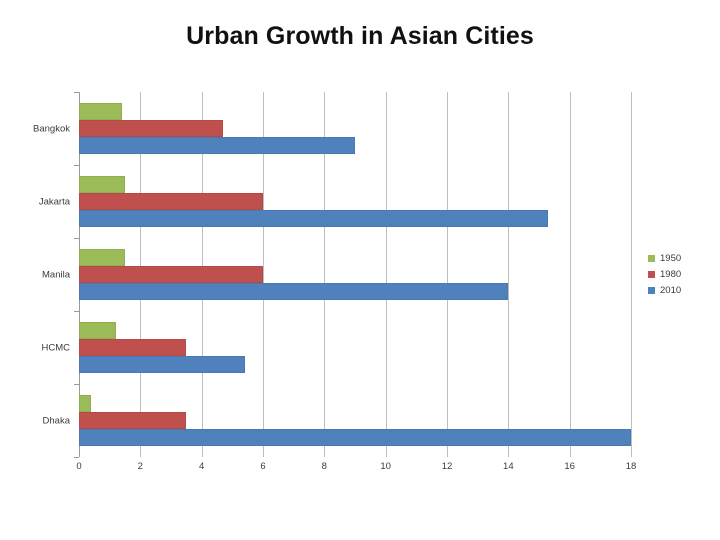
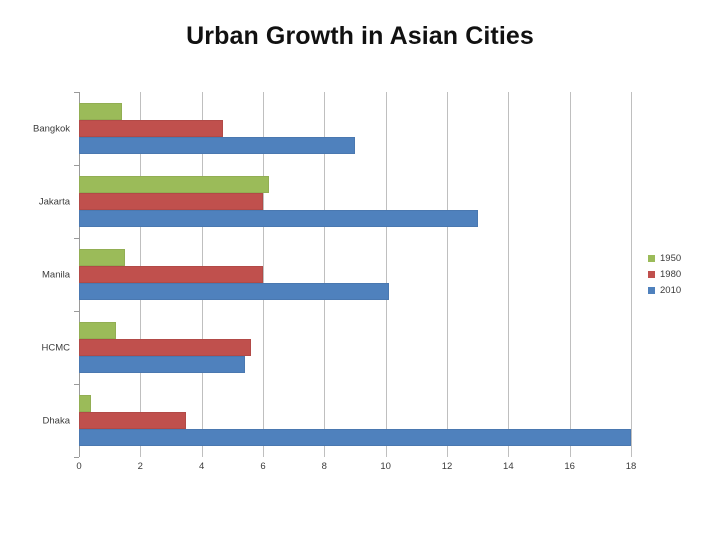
1950/Jakarta: 1.5 -> 6.2
2010/Jakarta: 15.3 -> 13.0
2010/Manila: 14.0 -> 10.1
1980/HCMC: 3.5 -> 5.6
